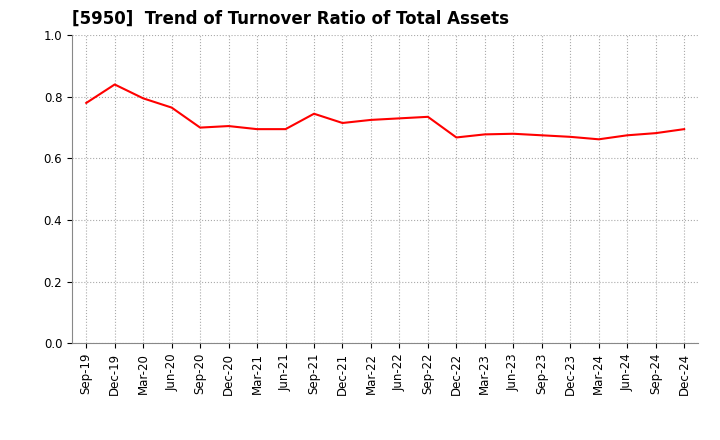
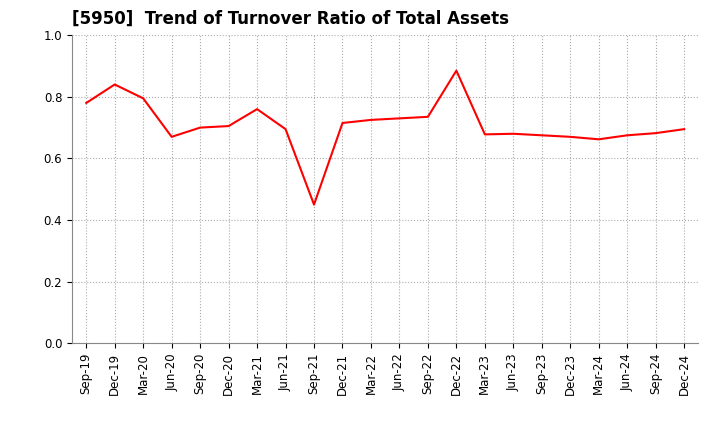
Jun-20: 0.765 -> 0.670
Mar-21: 0.695 -> 0.760
Sep-21: 0.745 -> 0.450
Dec-22: 0.668 -> 0.885
